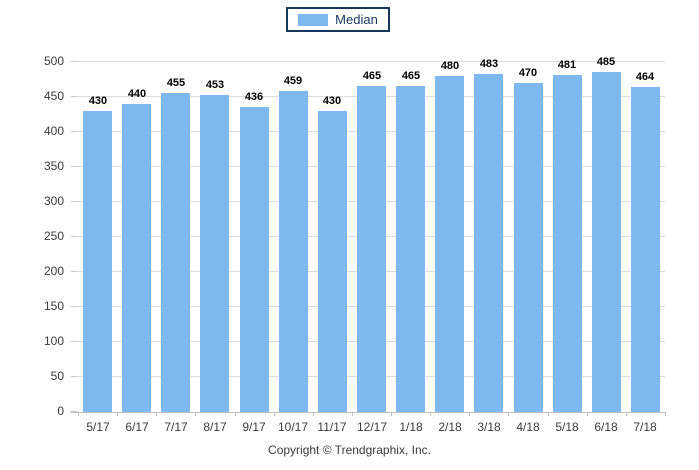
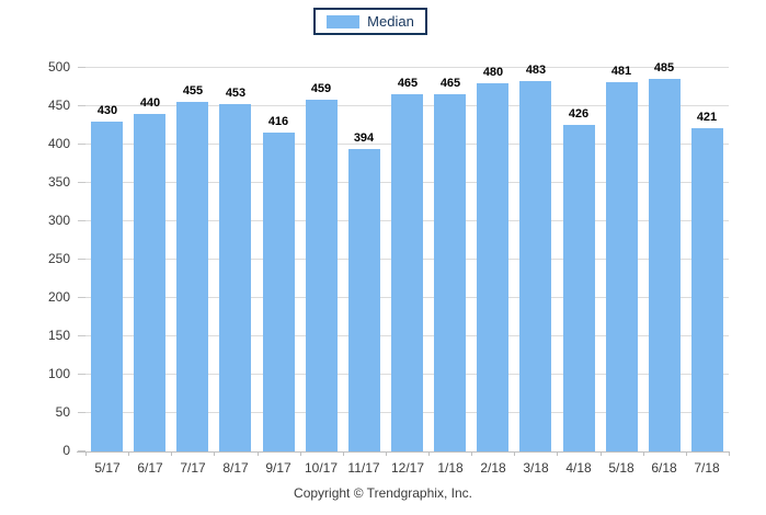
9/17: 436 -> 416
11/17: 430 -> 394
4/18: 470 -> 426
7/18: 464 -> 421
